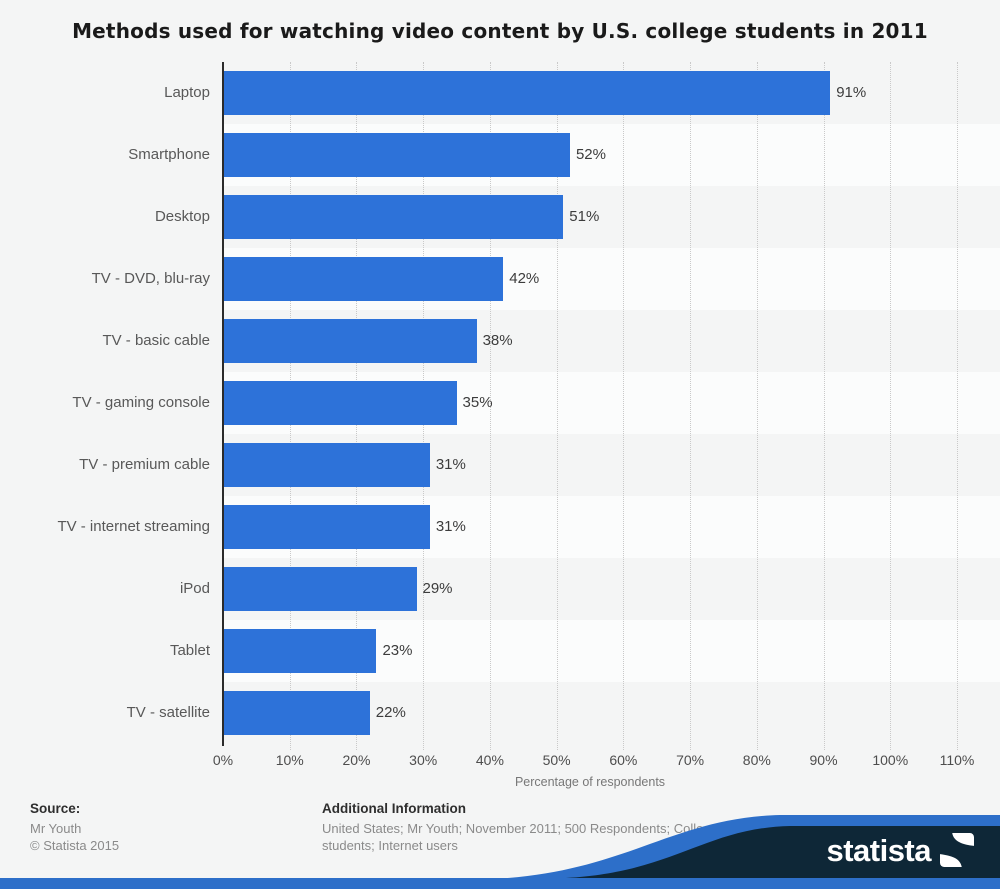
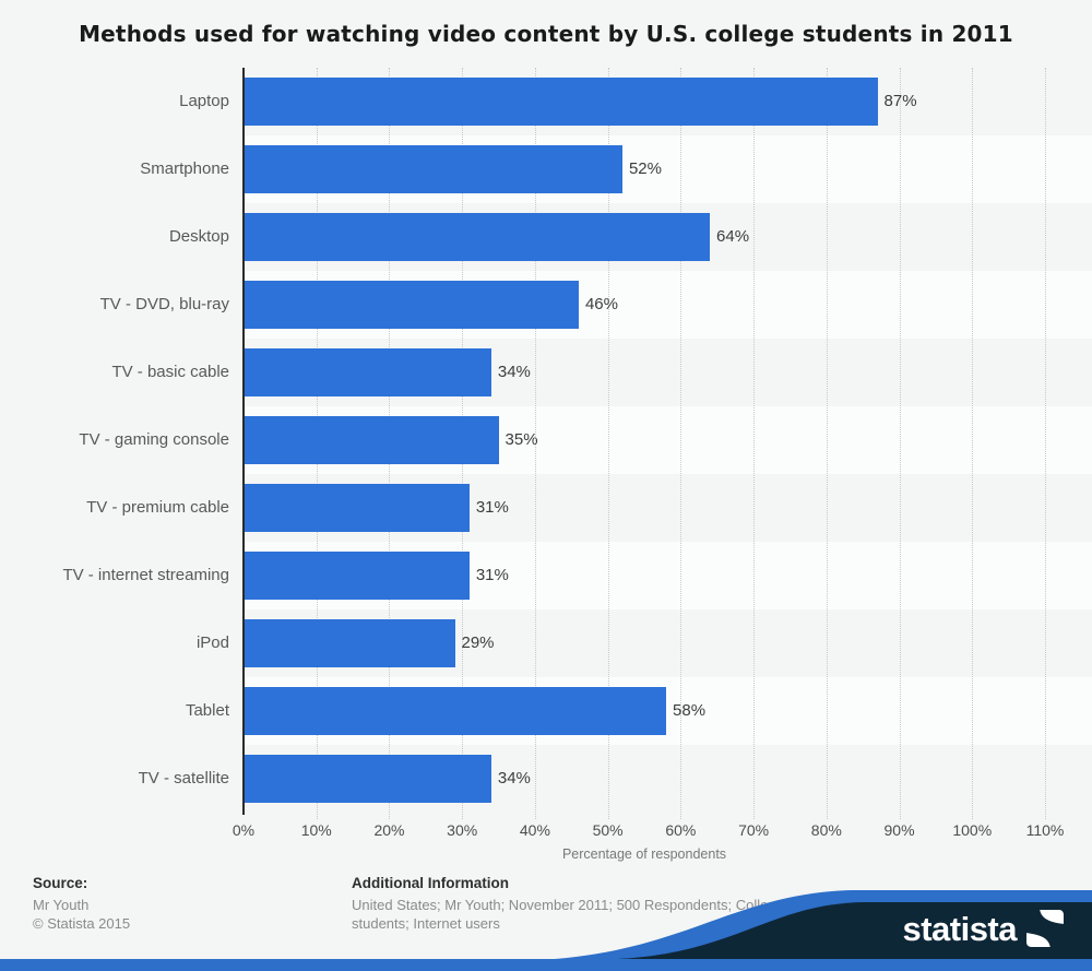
Laptop: 91% -> 87%
Desktop: 51% -> 64%
TV - DVD, blu-ray: 42% -> 46%
TV - basic cable: 38% -> 34%
Tablet: 23% -> 58%
TV - satellite: 22% -> 34%
